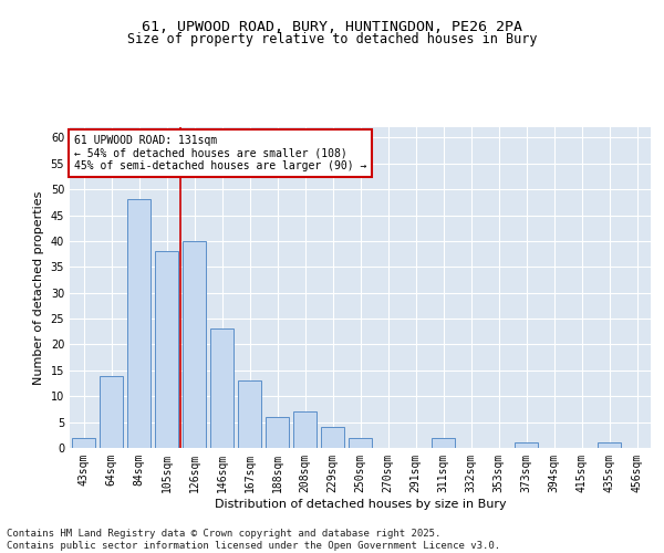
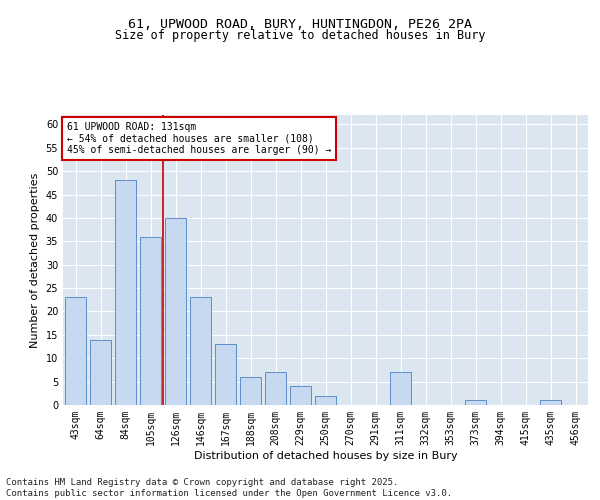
43sqm: 2 -> 23
105sqm: 38 -> 36
311sqm: 2 -> 7
